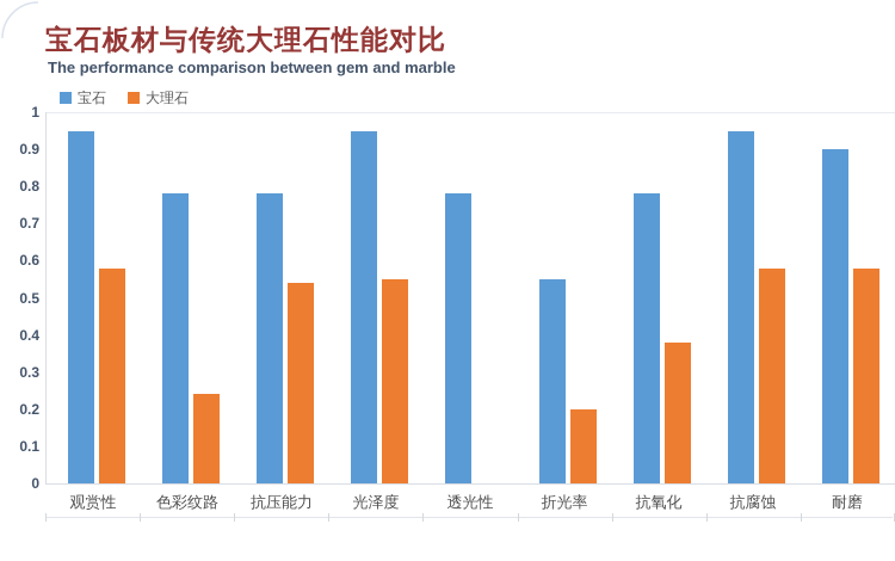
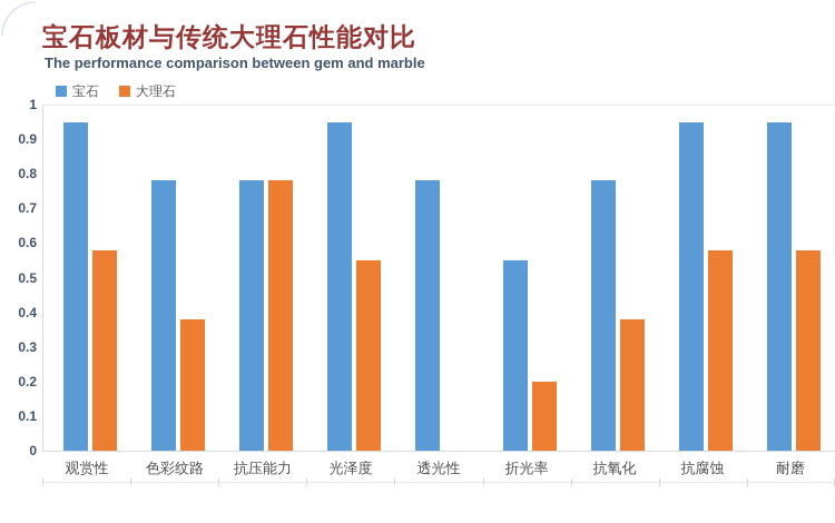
大理石/色彩纹路: 0.24 -> 0.38
大理石/抗压能力: 0.54 -> 0.78
宝石/耐磨: 0.90 -> 0.95
